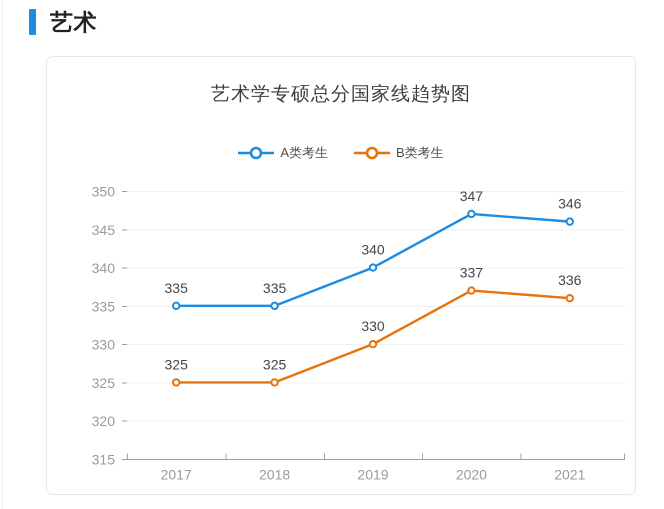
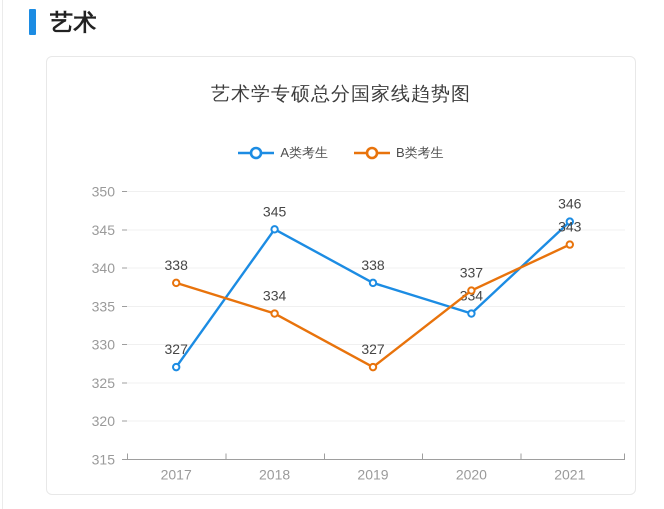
A类考生/2017: 335 -> 327
B类考生/2017: 325 -> 338
A类考生/2018: 335 -> 345
B类考生/2018: 325 -> 334
A类考生/2019: 340 -> 338
B类考生/2019: 330 -> 327
A类考生/2020: 347 -> 334
B类考生/2021: 336 -> 343
